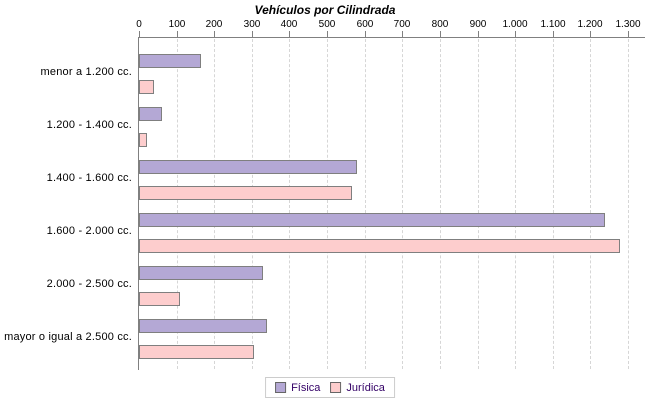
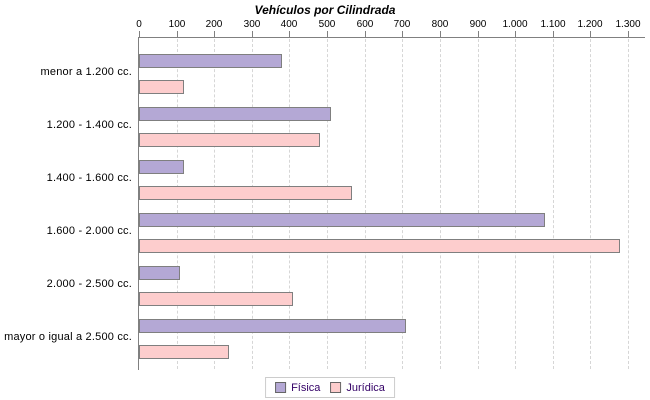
Física/menor a 1.200 cc.: 160 -> 380
Jurídica/menor a 1.200 cc.: 40 -> 120
Física/1.200 - 1.400 cc.: 60 -> 510
Jurídica/1.200 - 1.400 cc.: 20 -> 480
Física/1.400 - 1.600 cc.: 580 -> 120
Física/1.600 - 2.000 cc.: 1240 -> 1080
Física/2.000 - 2.500 cc.: 330 -> 110
Jurídica/2.000 - 2.500 cc.: 110 -> 410
Física/mayor o igual a 2.500 cc.: 340 -> 710
Jurídica/mayor o igual a 2.500 cc.: 300 -> 240
